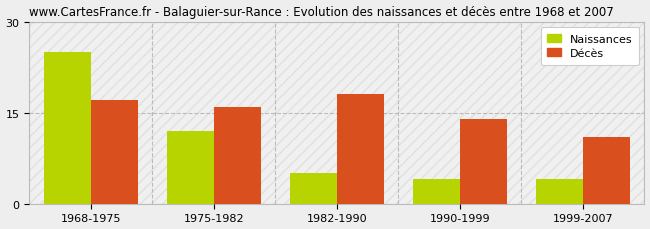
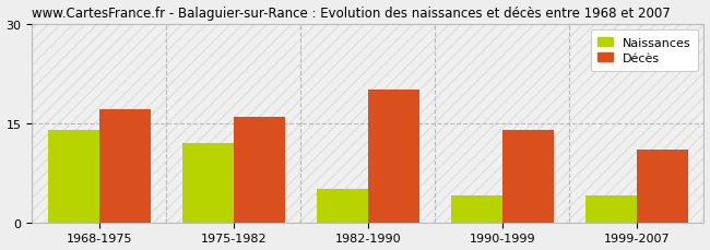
Naissances/1968-1975: 25 -> 14
Décès/1982-1990: 18 -> 20
